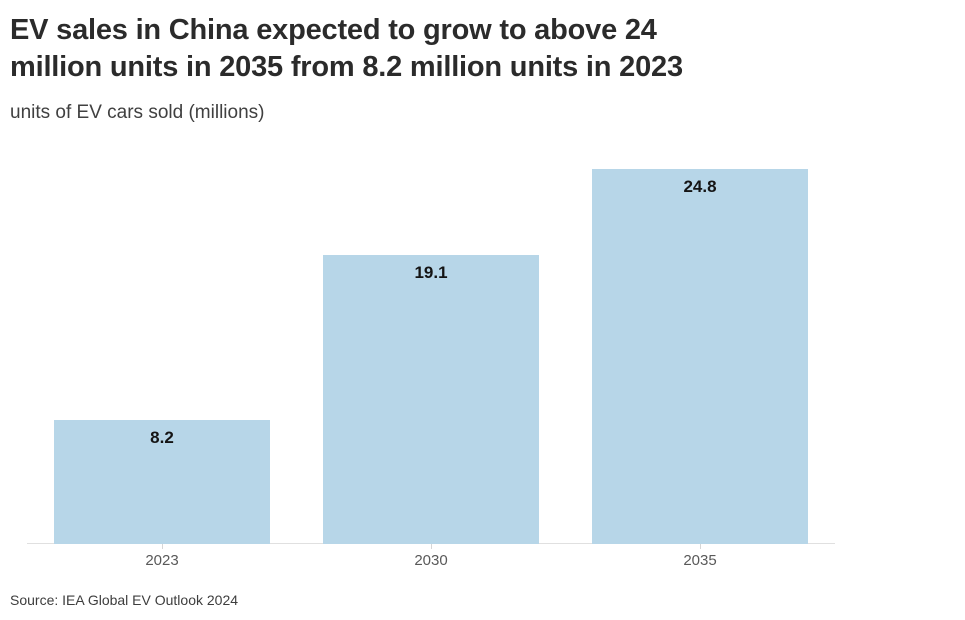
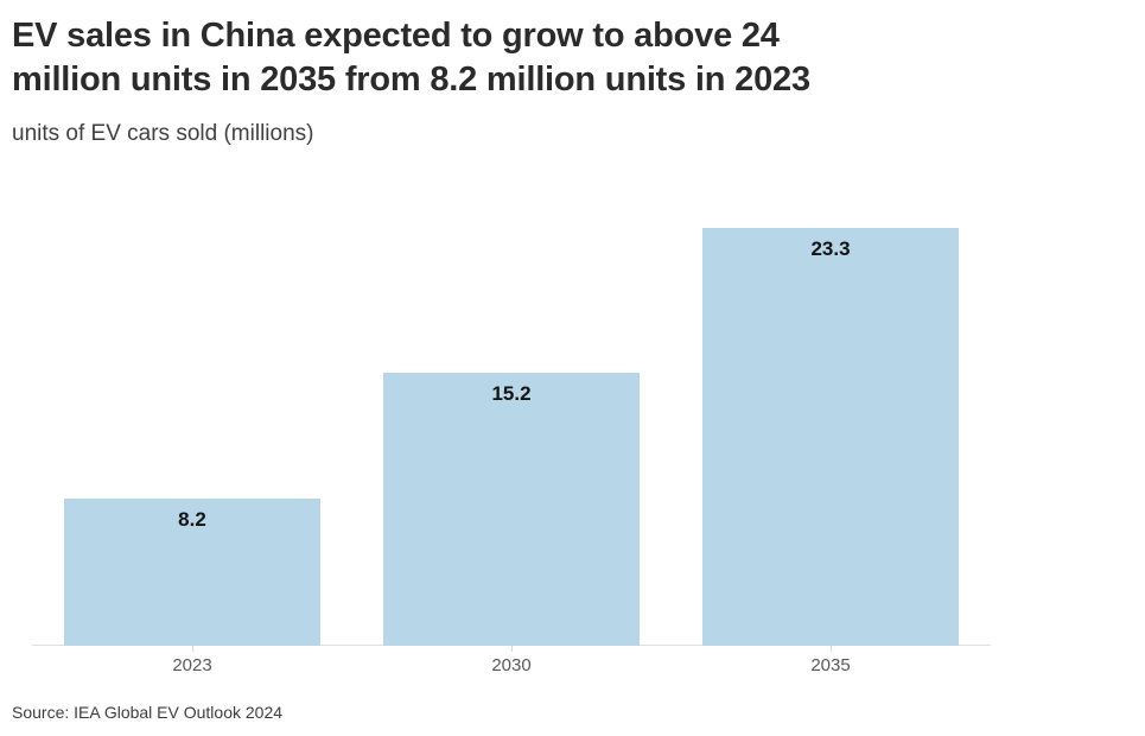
2030: 19.1 -> 15.2
2035: 24.8 -> 23.3
